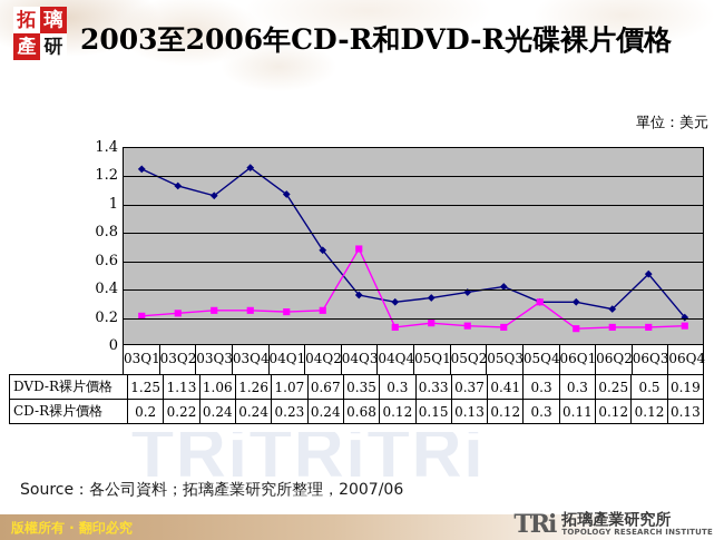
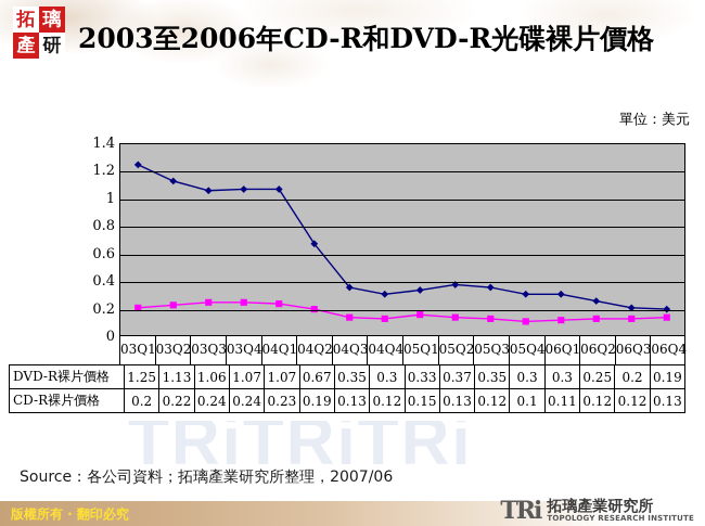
DVD-R裸片價格/03Q4: 1.26 -> 1.07
CD-R裸片價格/04Q2: 0.24 -> 0.19
CD-R裸片價格/04Q3: 0.68 -> 0.13
DVD-R裸片價格/05Q3: 0.41 -> 0.35
CD-R裸片價格/05Q4: 0.3 -> 0.1
DVD-R裸片價格/06Q3: 0.5 -> 0.2
